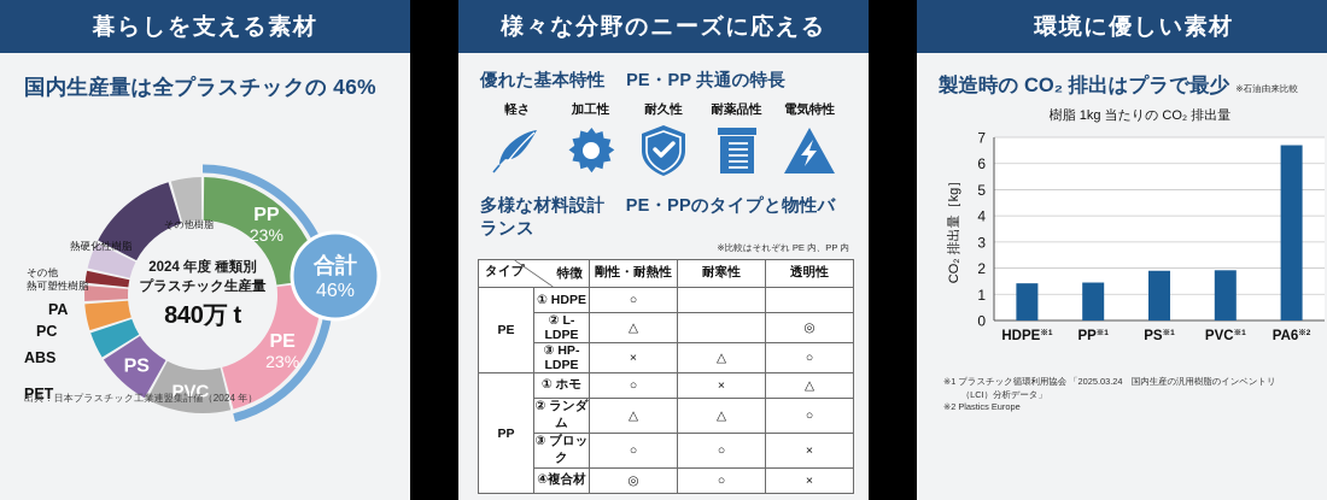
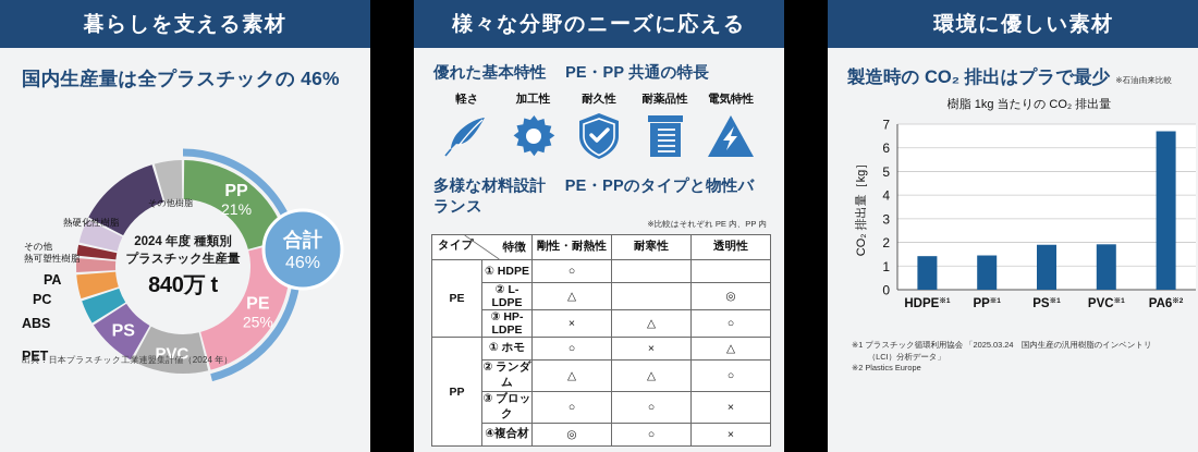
2024 年度 種類別プラスチック生産量 840万 t/PP: 23% -> 21%
2024 年度 種類別プラスチック生産量 840万 t/PE: 23% -> 25%
